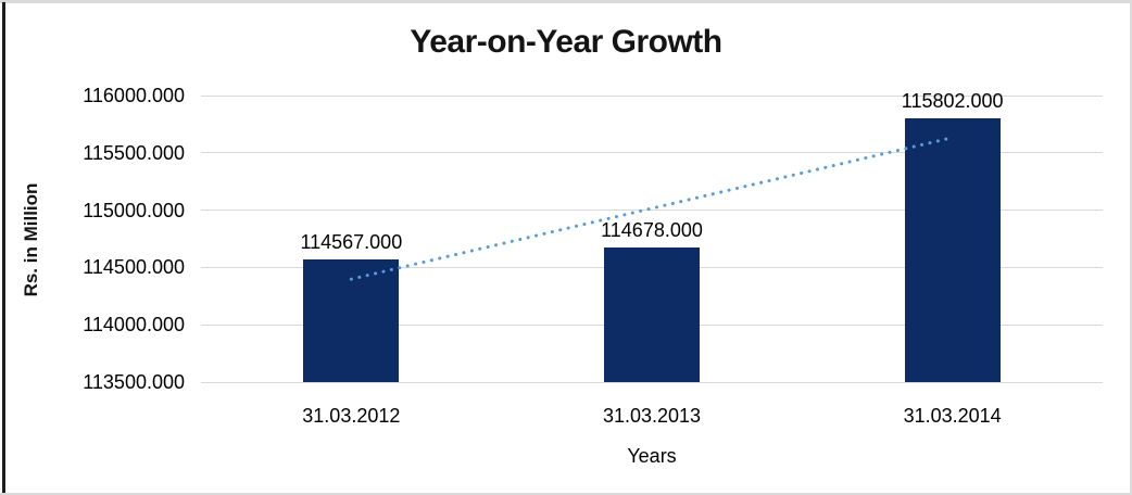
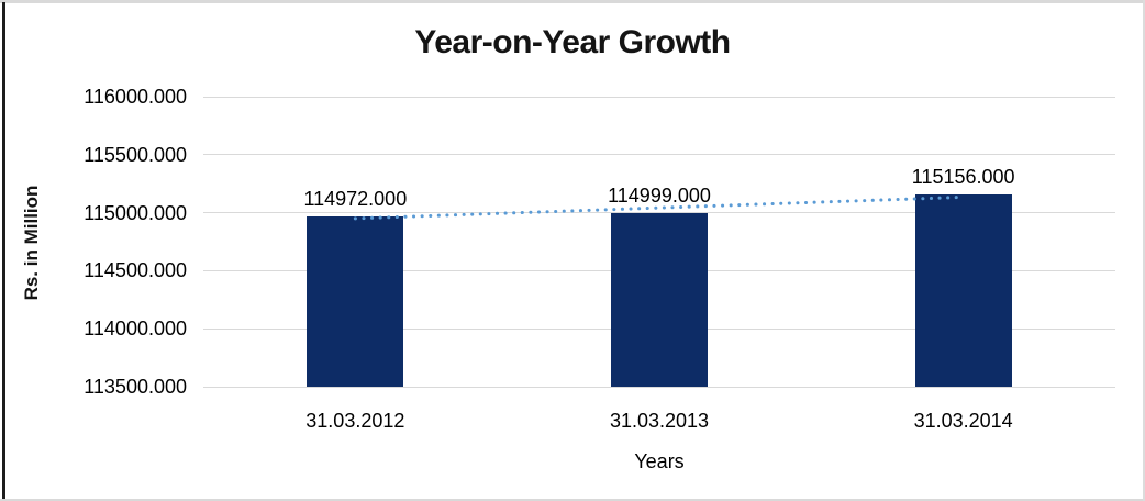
31.03.2012: 114567.000 -> 114972.000
31.03.2013: 114678.000 -> 114999.000
31.03.2014: 115802.000 -> 115156.000
